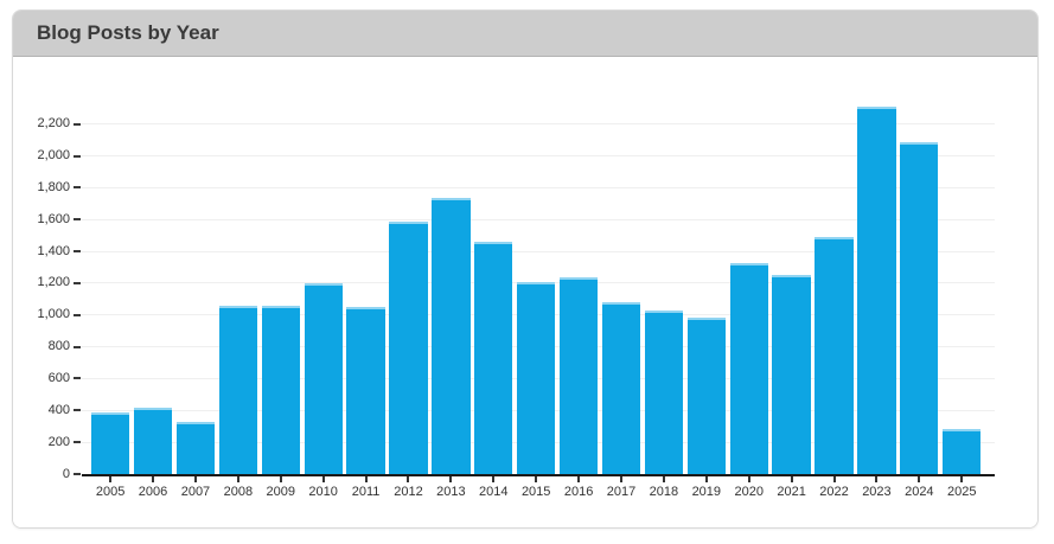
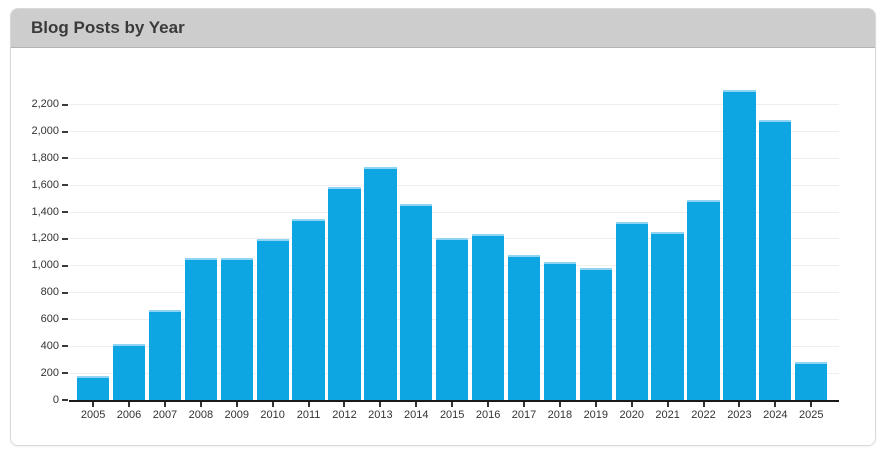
2005: 390 -> 180
2007: 330 -> 670
2011: 1050 -> 1350
